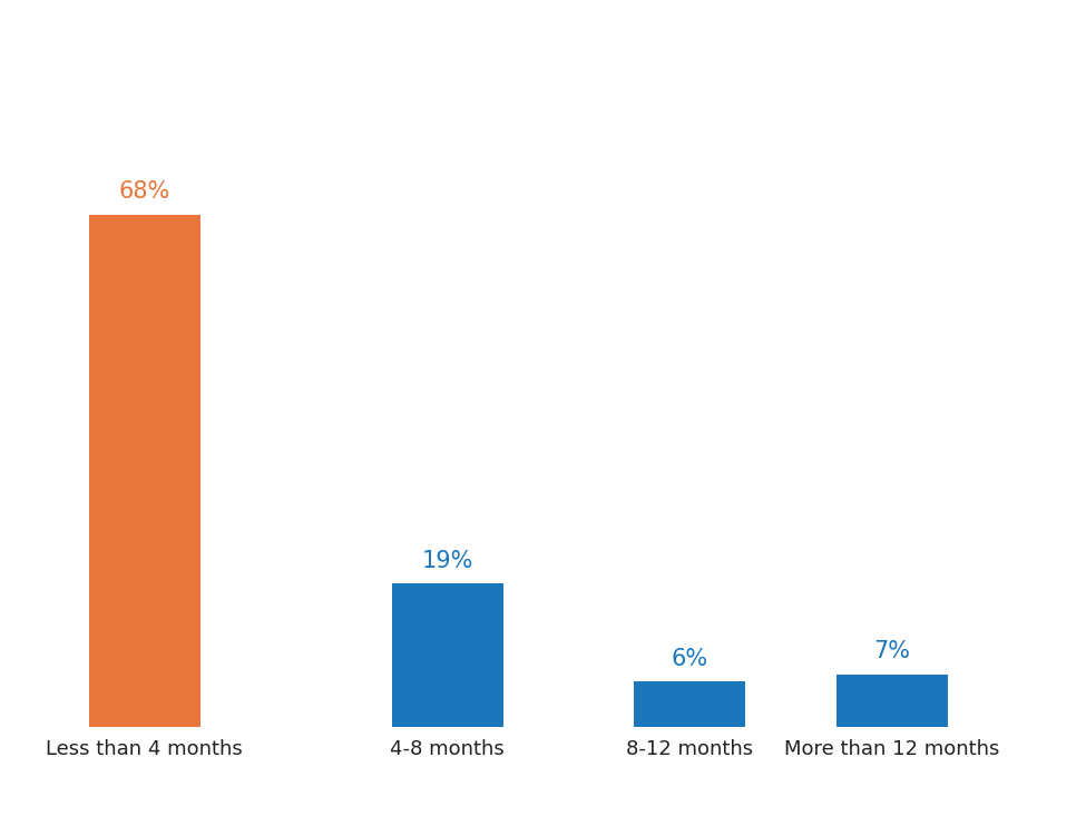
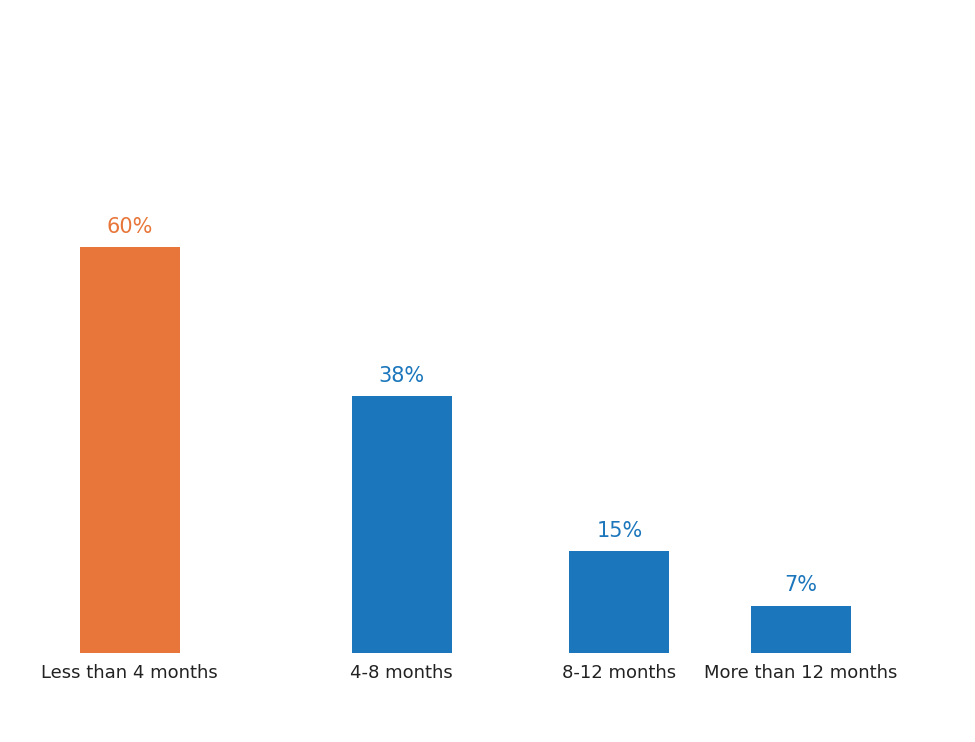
Less than 4 months: 68% -> 60%
4-8 months: 19% -> 38%
8-12 months: 6% -> 15%
